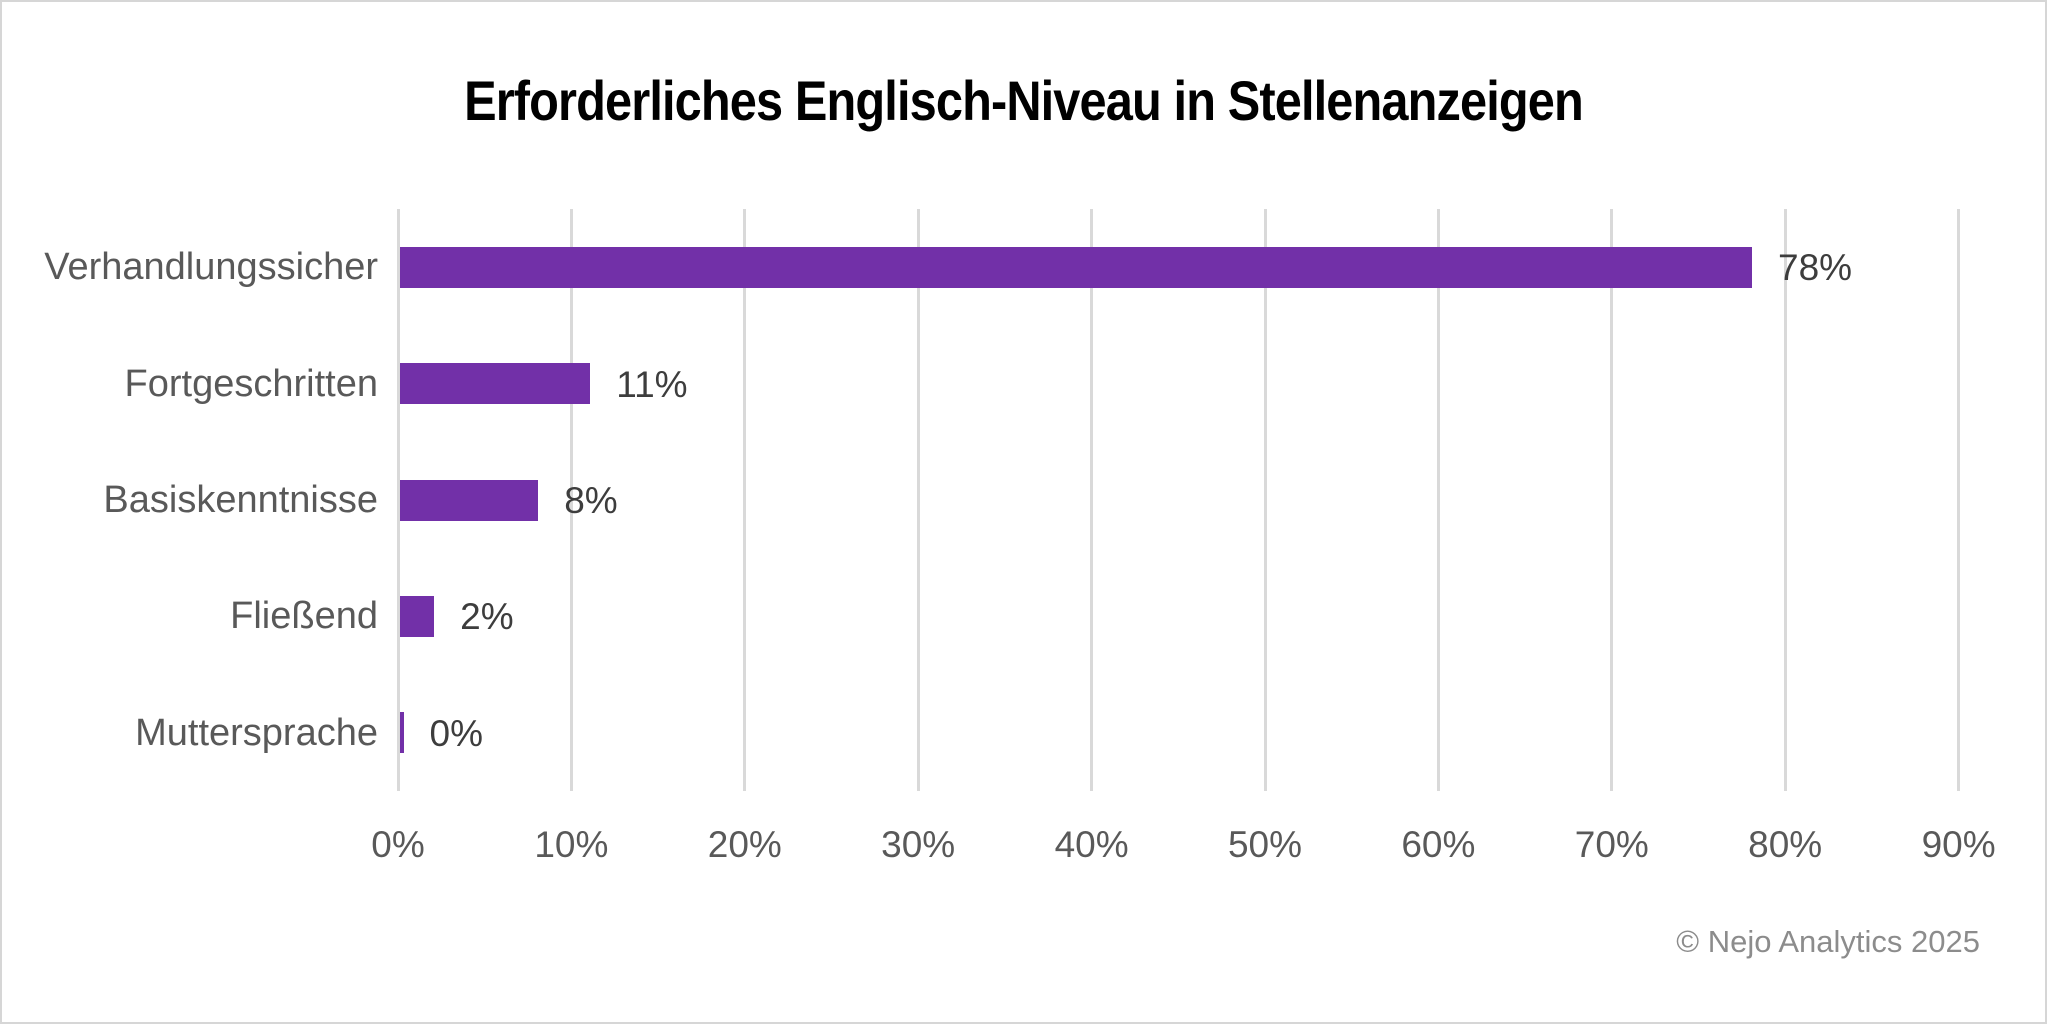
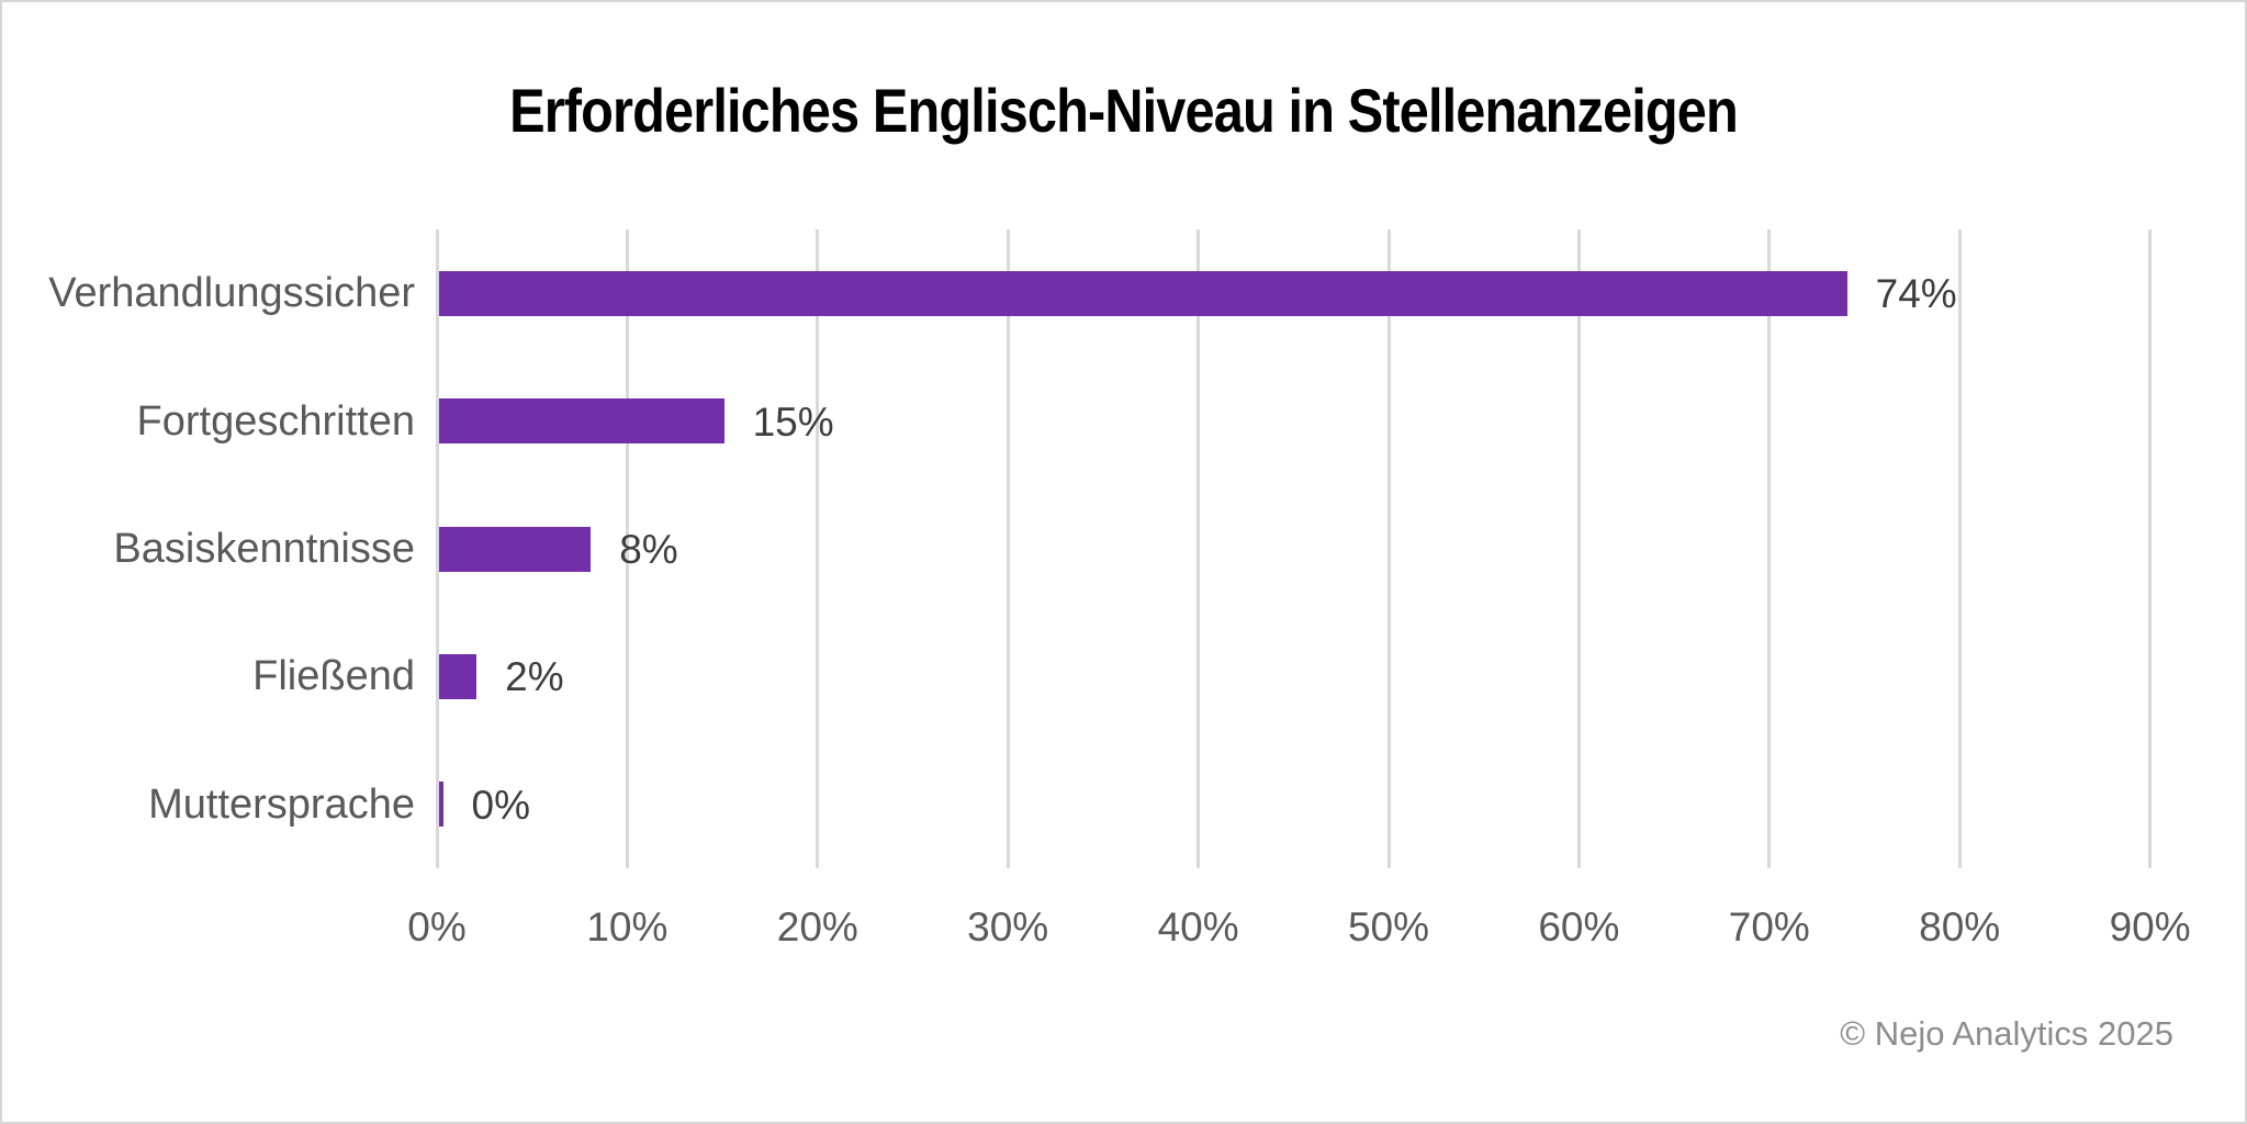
Verhandlungssicher: 78% -> 74%
Fortgeschritten: 11% -> 15%
